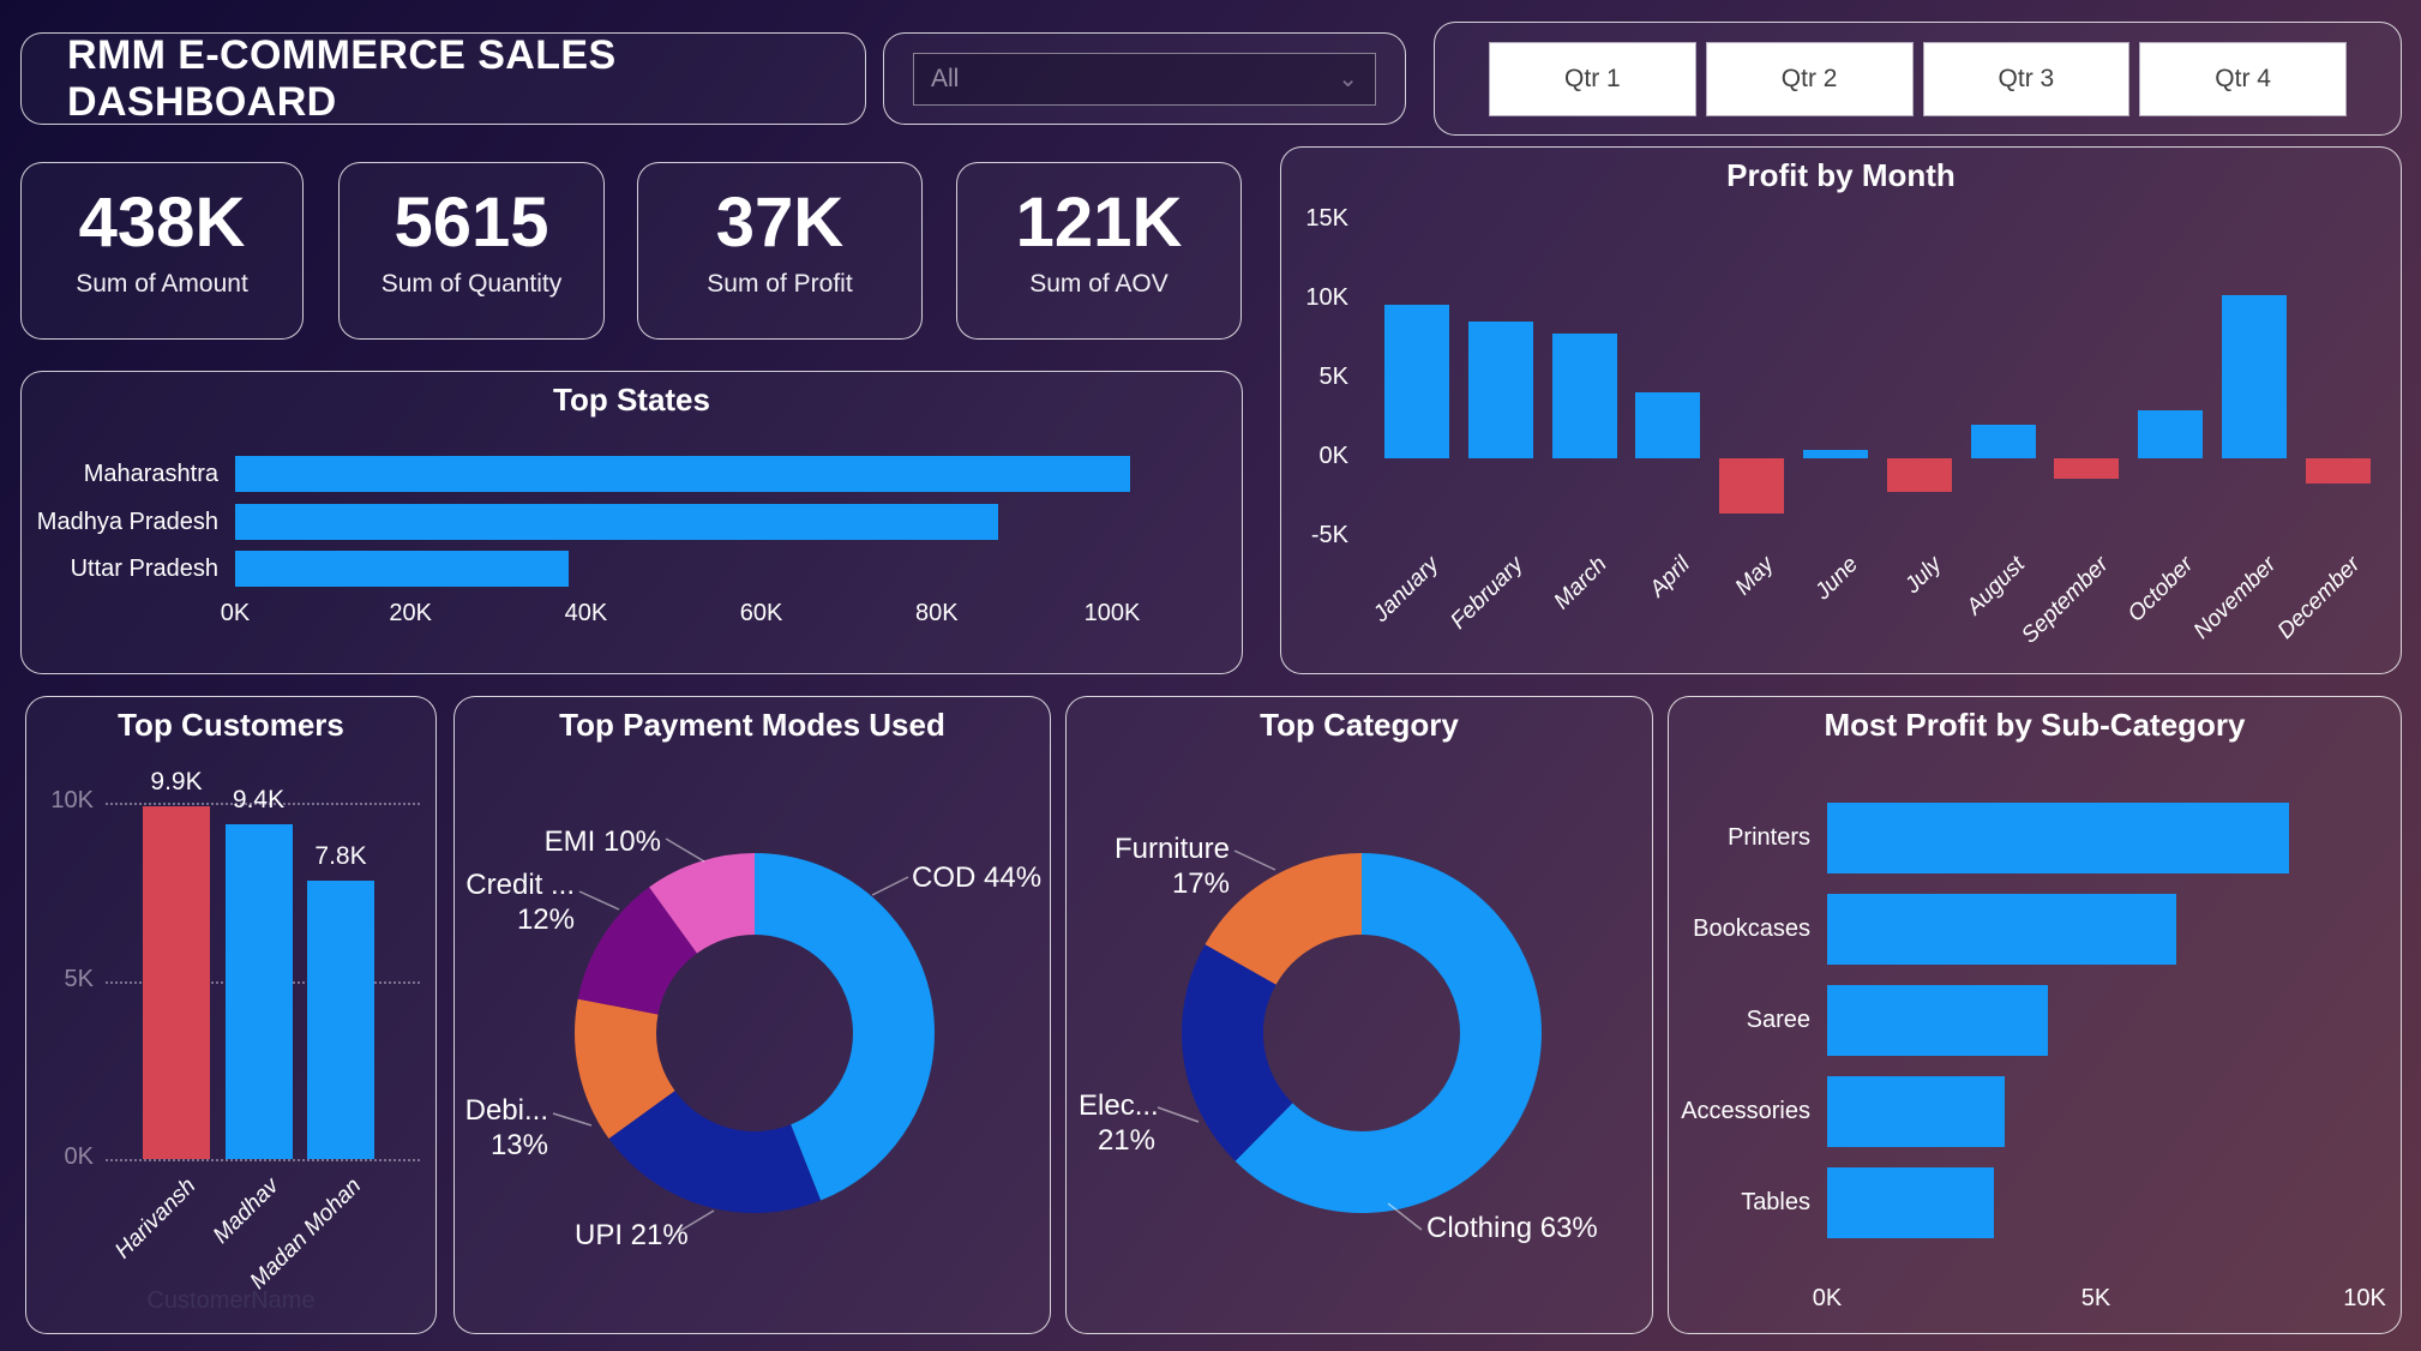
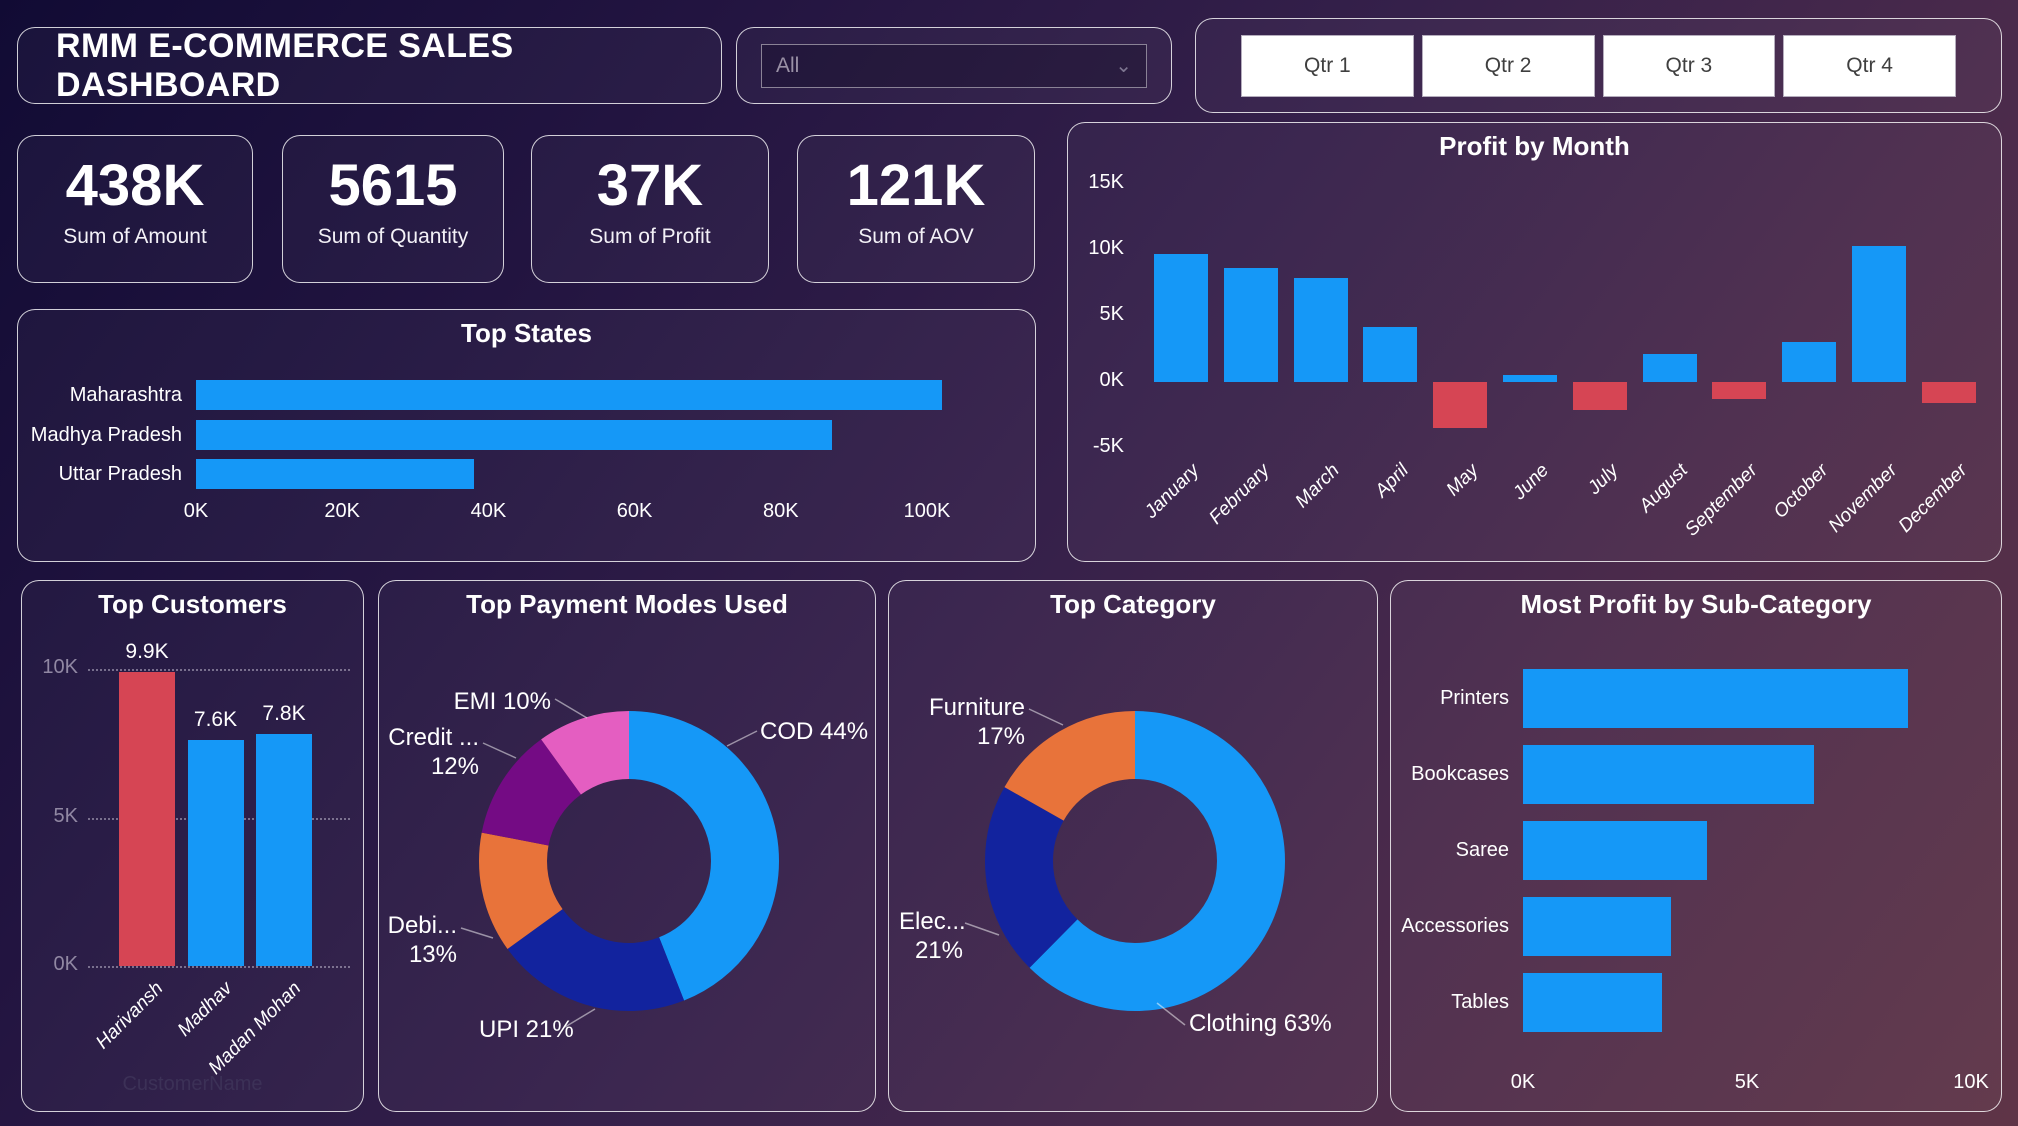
Top Customers/Madhav: 9.4K -> 7.6K
